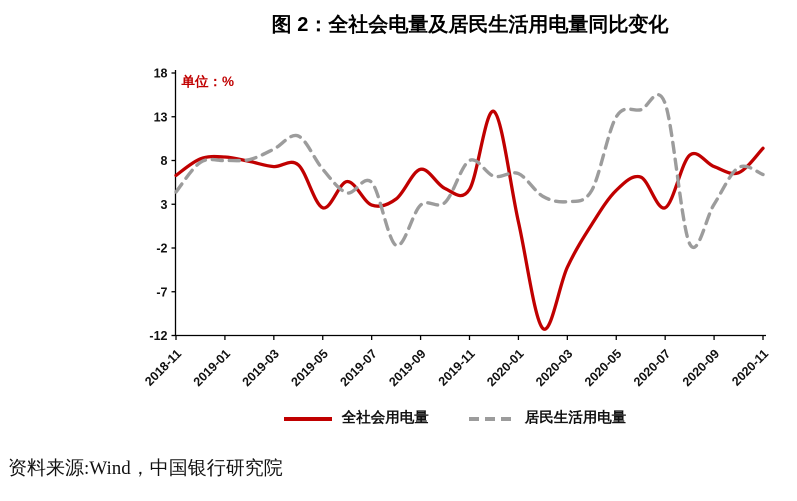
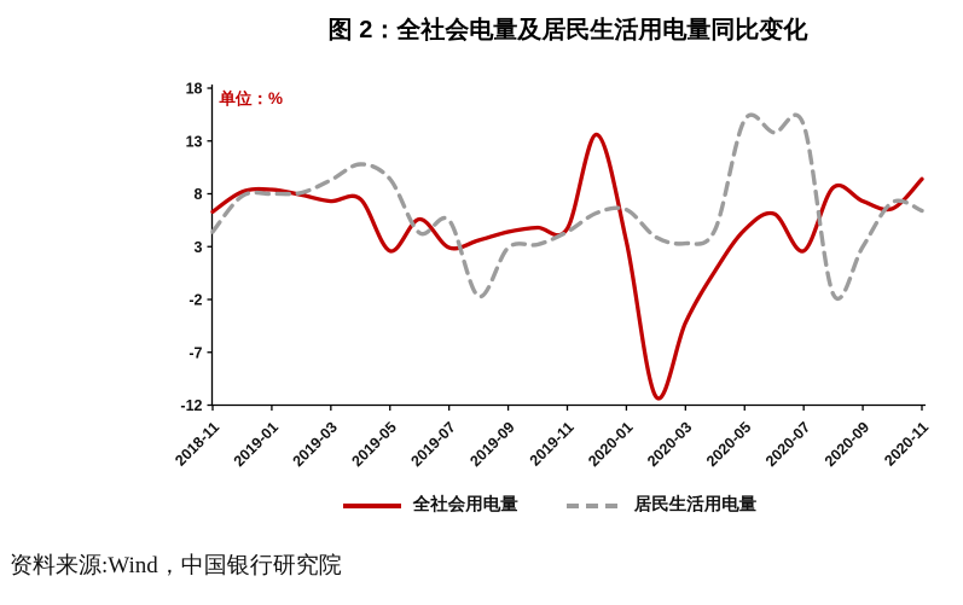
居民生活用电量/2019-05: 7 -> 9
全社会用电量/2019-09: 7 -> 4
居民生活用电量/2019-11: 8 -> 4
全社会用电量/2020-01: 1 -> 4
居民生活用电量/2020-05: 13 -> 15
